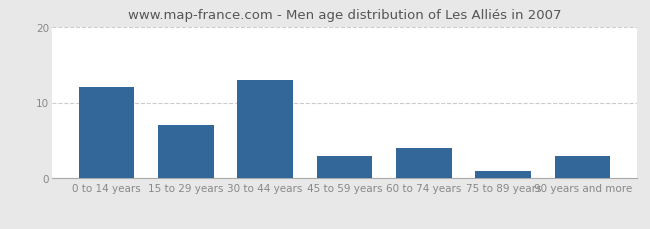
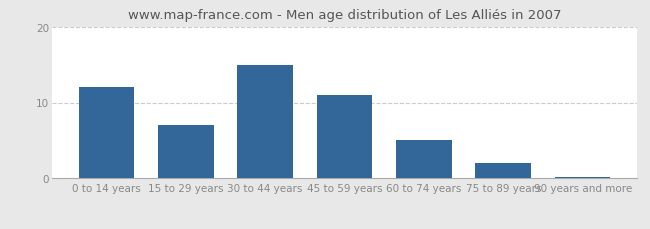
30 to 44 years: 13.0 -> 15.0
45 to 59 years: 3.0 -> 11.0
60 to 74 years: 4.0 -> 5.0
75 to 89 years: 1.0 -> 2.0
90 years and more: 3.0 -> 0.2
